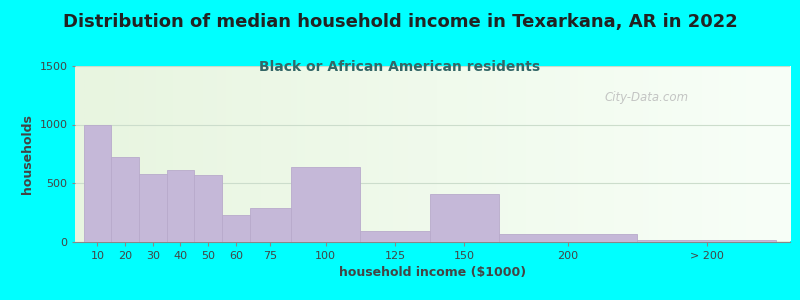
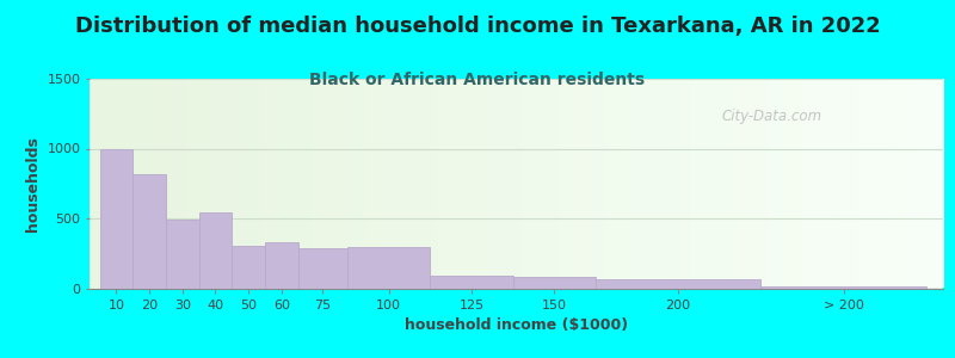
20: 720 -> 820
30: 580 -> 490
40: 610 -> 540
50: 570 -> 300
60: 230 -> 320
100: 640 -> 300
150: 410 -> 80
